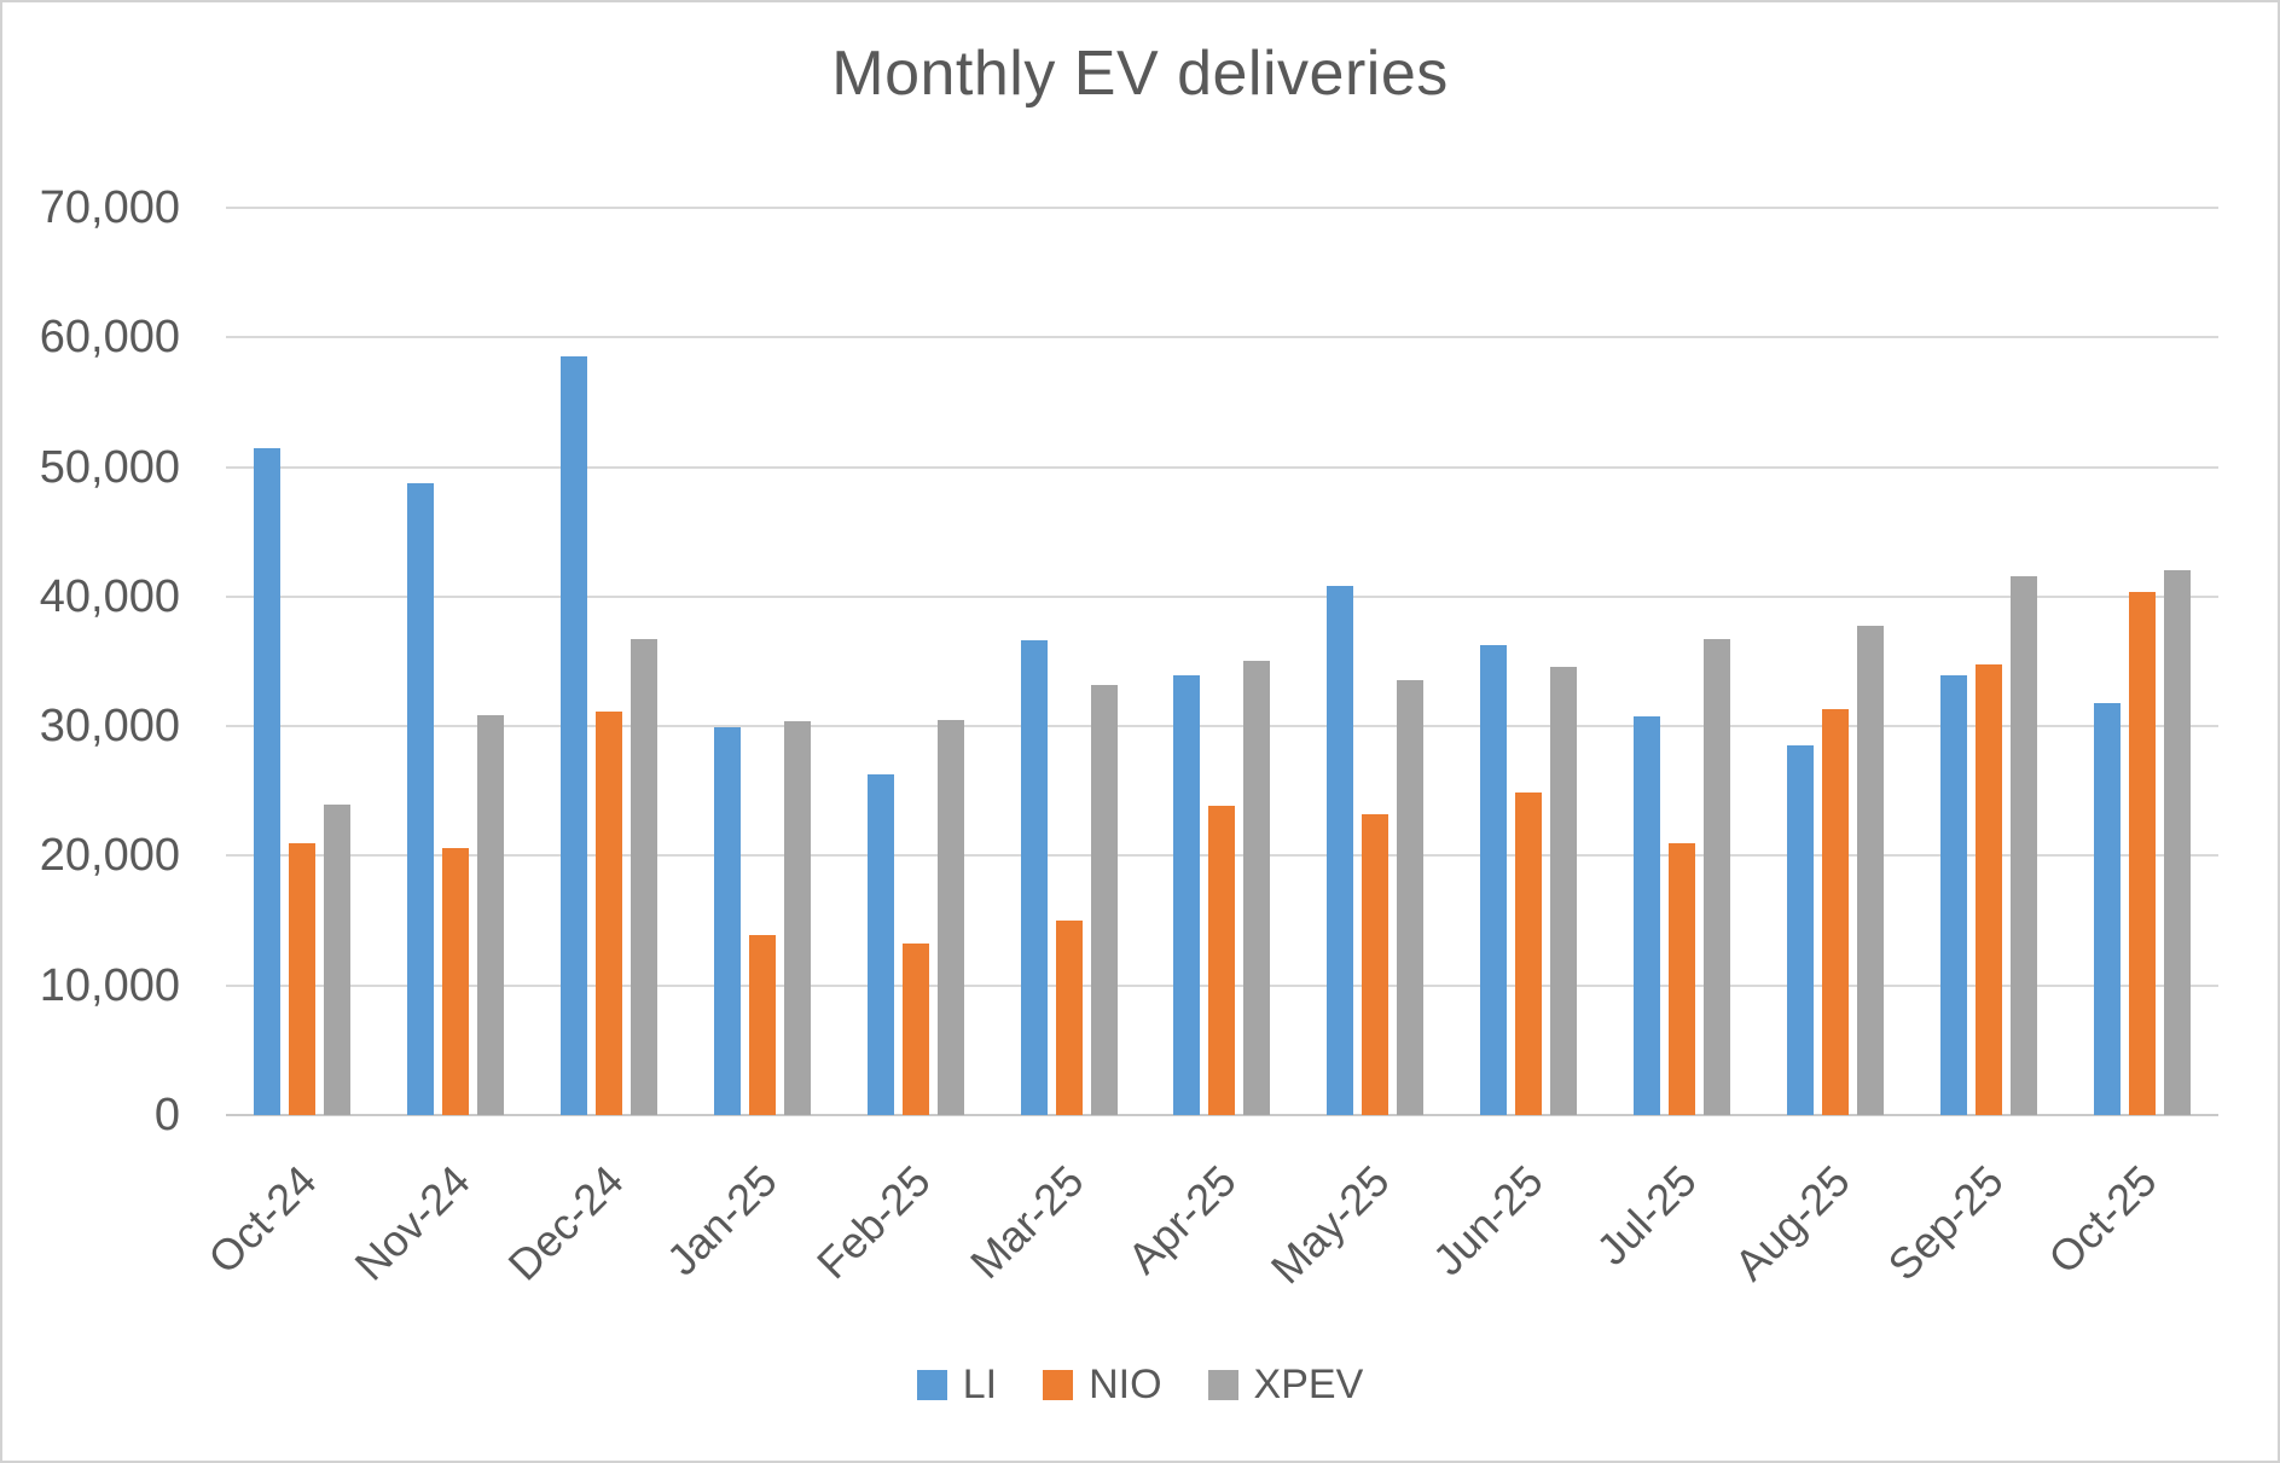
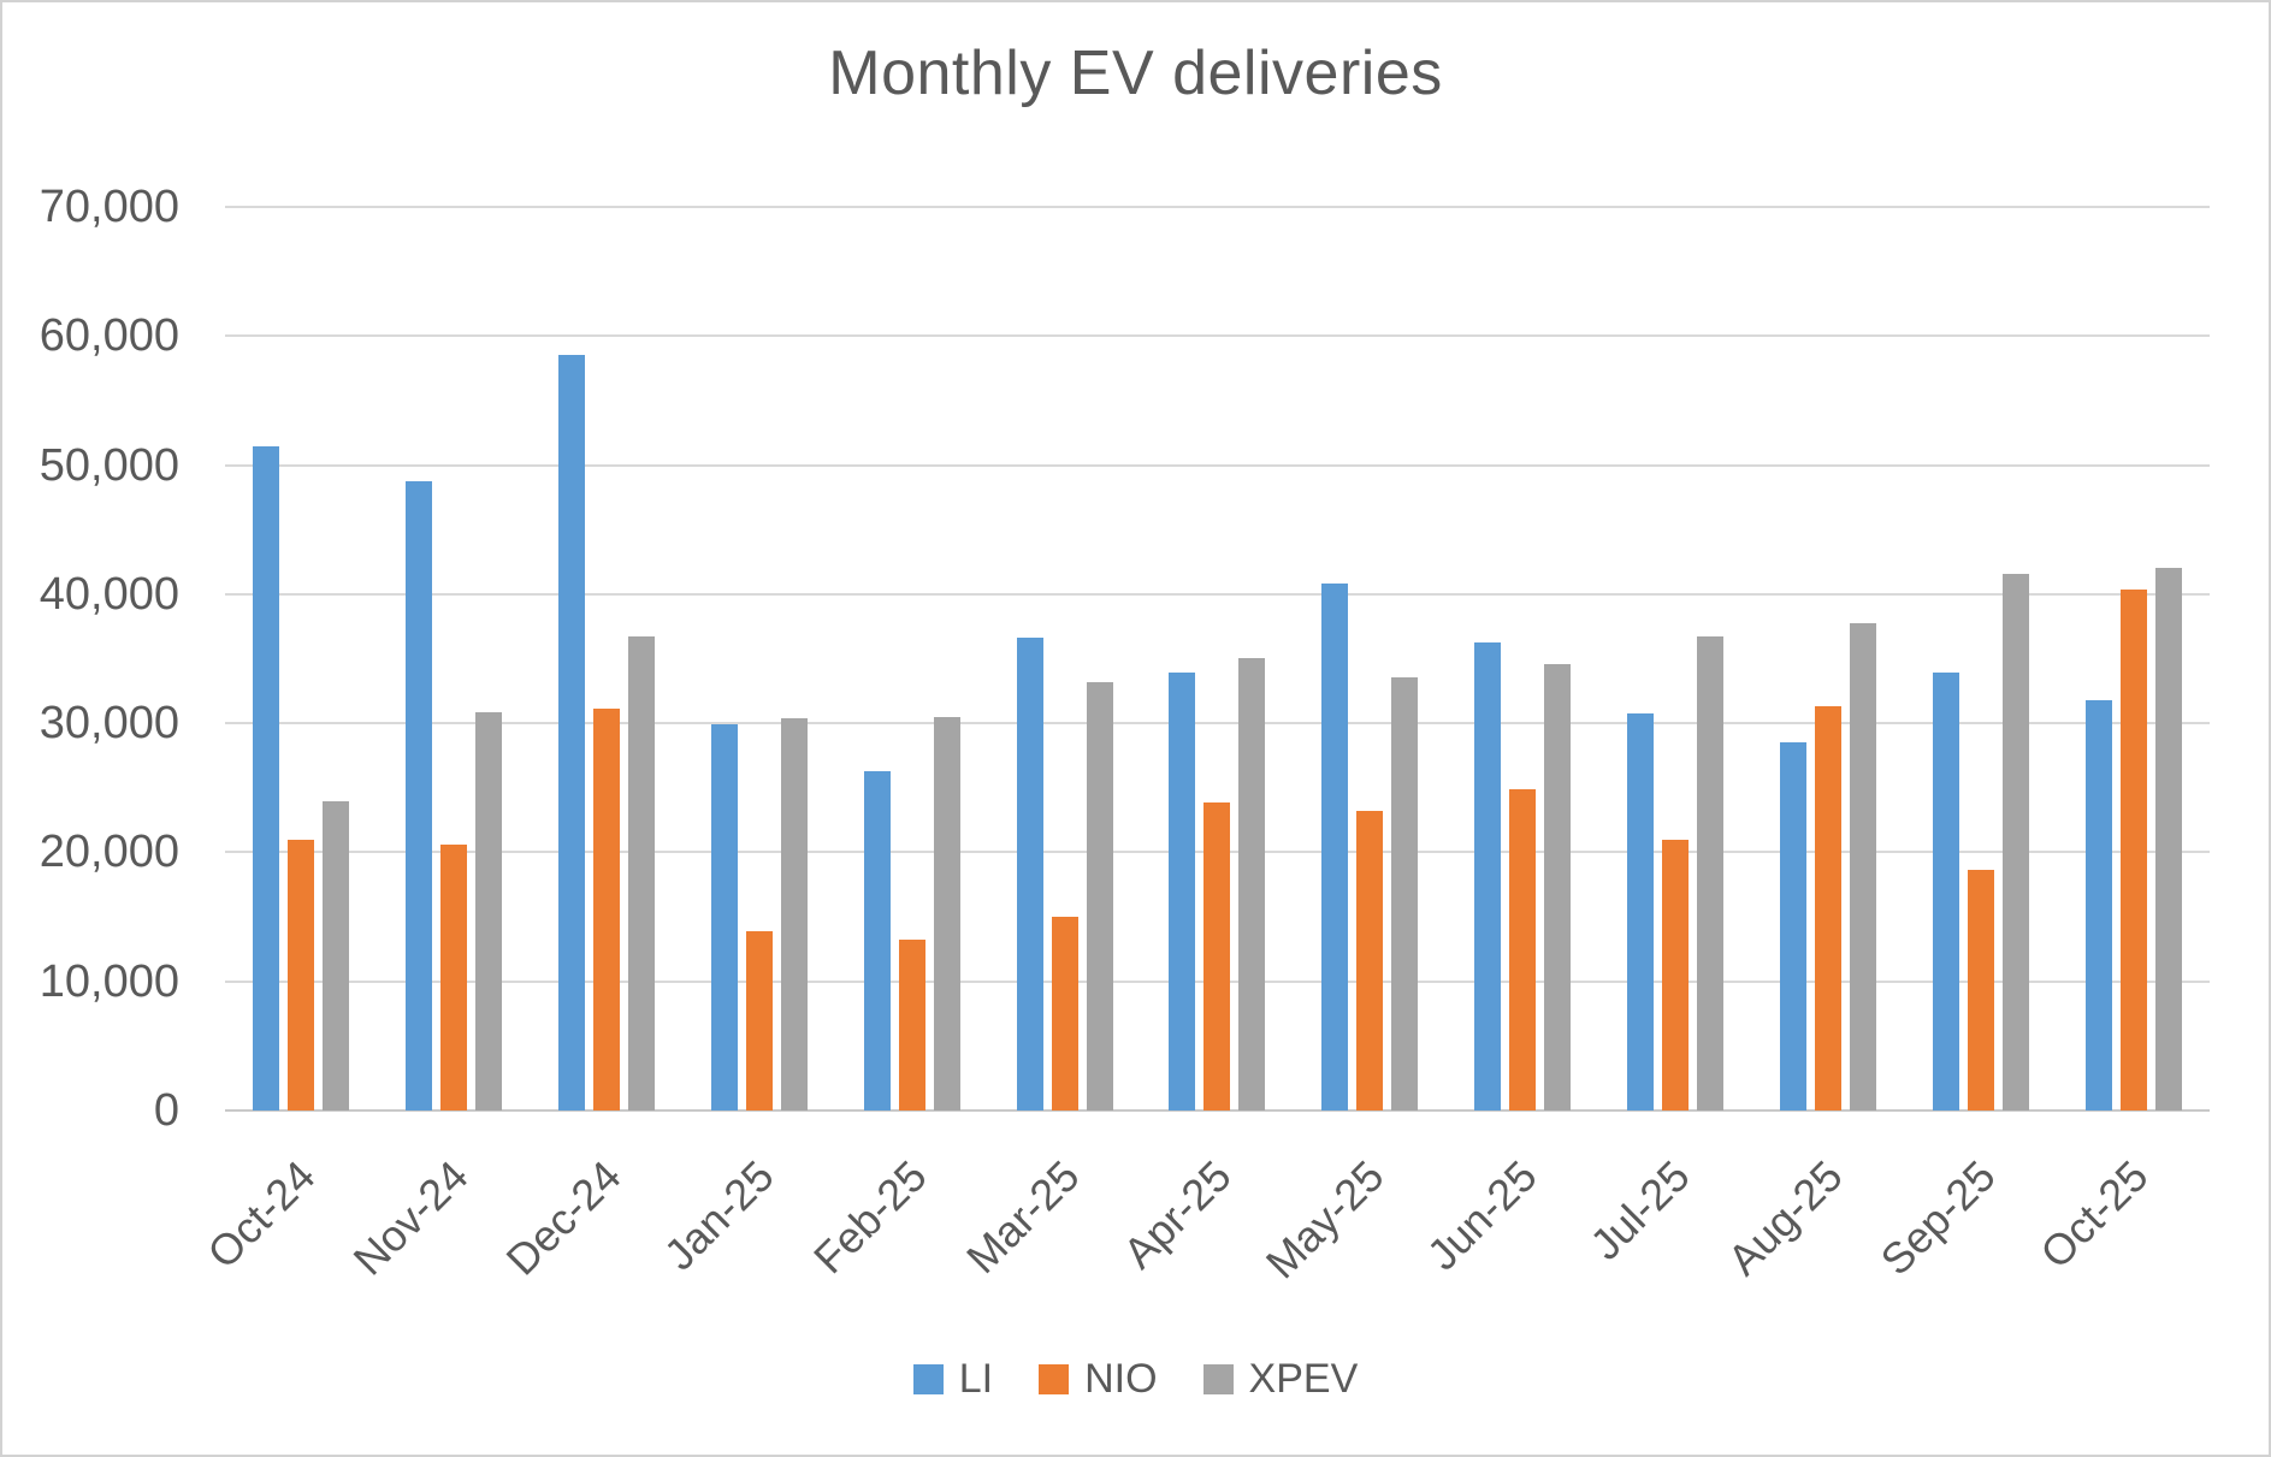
NIO/Sep-25: 34700 -> 18600
